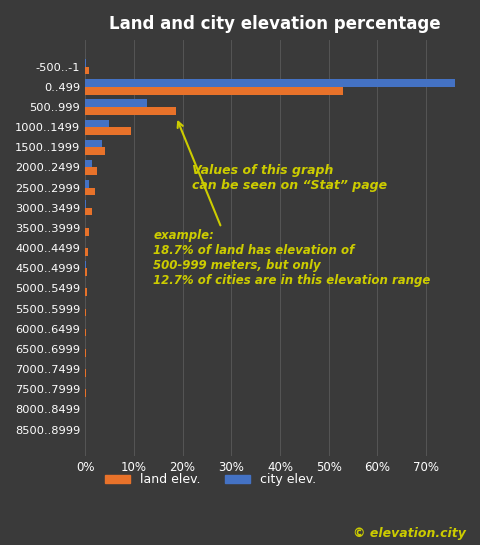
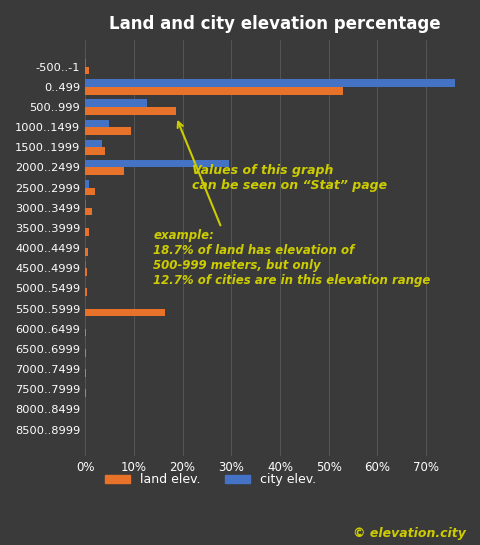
city elev./2000..2499: 1.5% -> 29.5%
land elev./2000..2499: 2.5% -> 8.0%
land elev./5500..5999: 0.2% -> 16.5%
